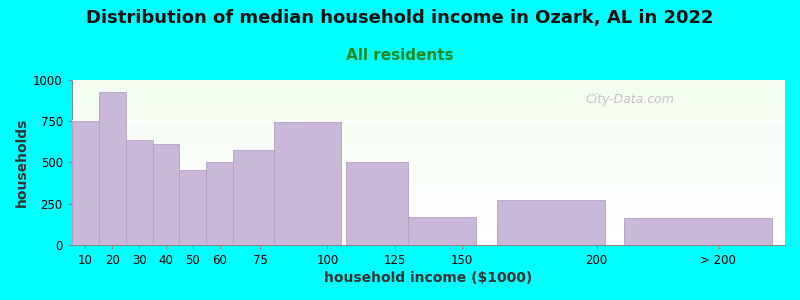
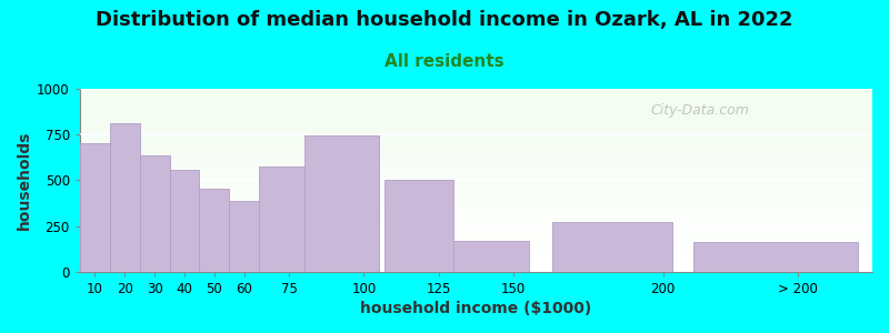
10: 750 -> 700
20: 930 -> 810
40: 610 -> 560
60: 500 -> 390
